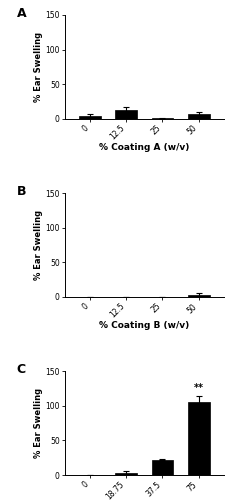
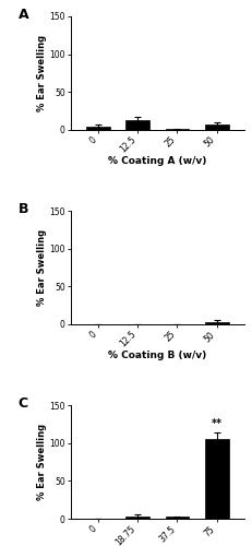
37.5: 22 -> 2
